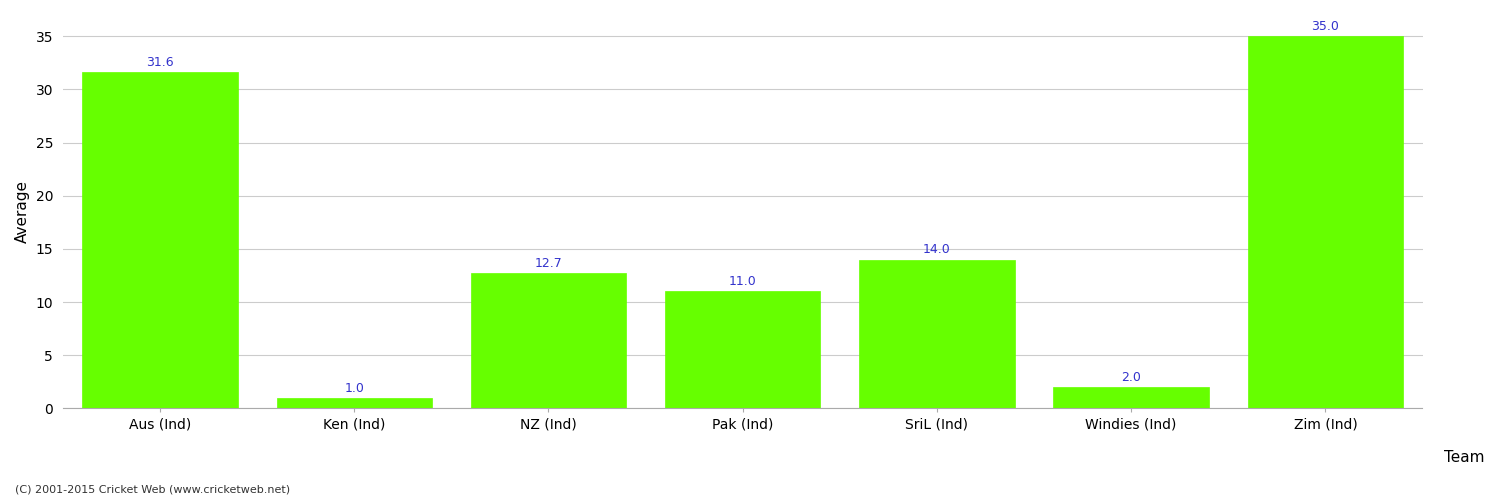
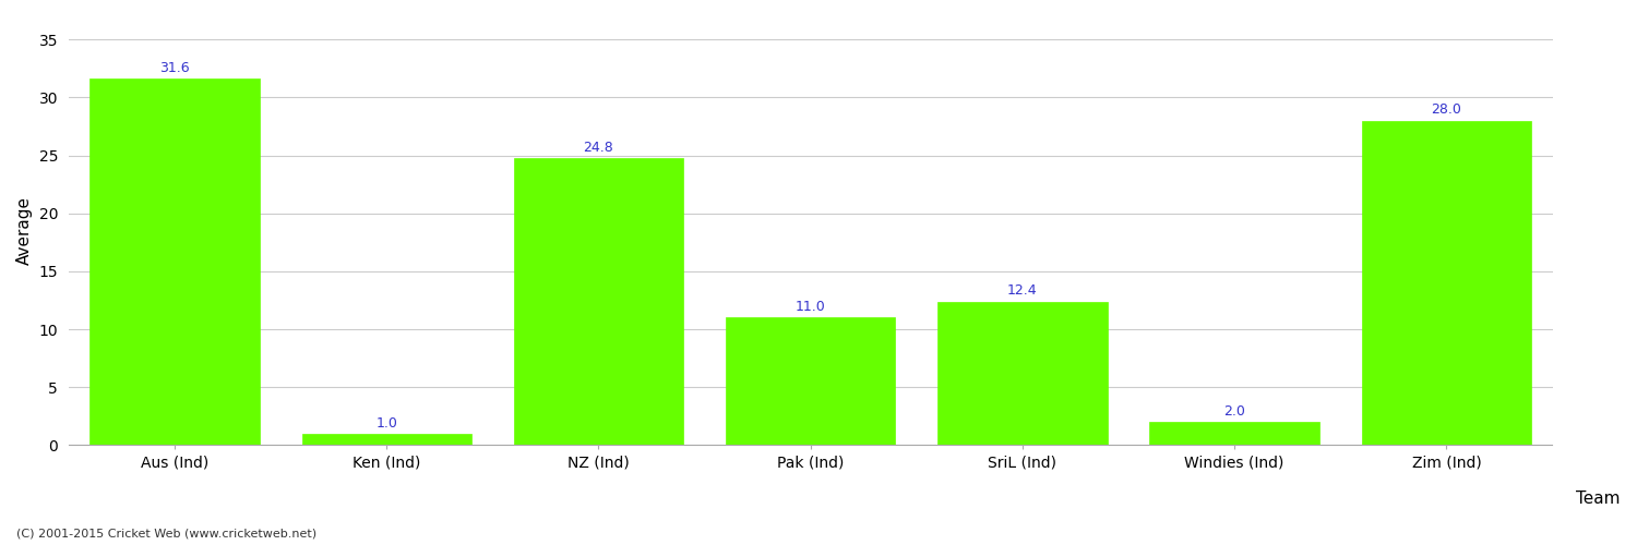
NZ (Ind): 12.7 -> 24.8
SriL (Ind): 14.0 -> 12.4
Zim (Ind): 35.0 -> 28.0
